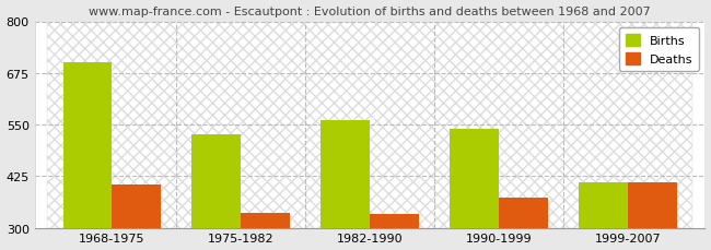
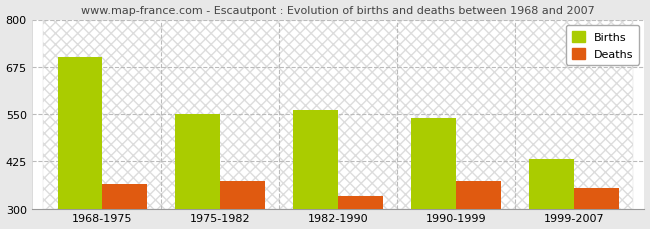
Deaths/1968-1975: 405 -> 365
Births/1975-1982: 525 -> 549
Deaths/1975-1982: 335 -> 372
Births/1999-2007: 410 -> 430
Deaths/1999-2007: 410 -> 355
